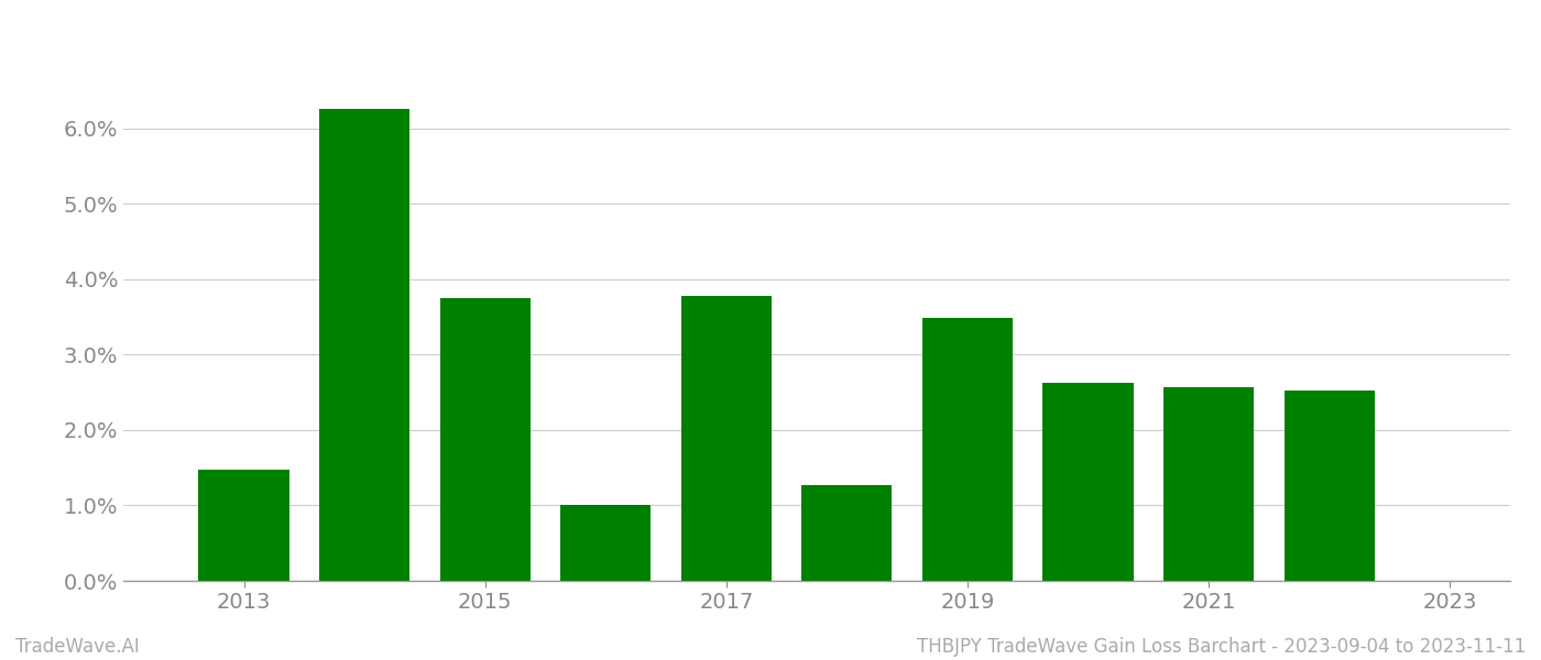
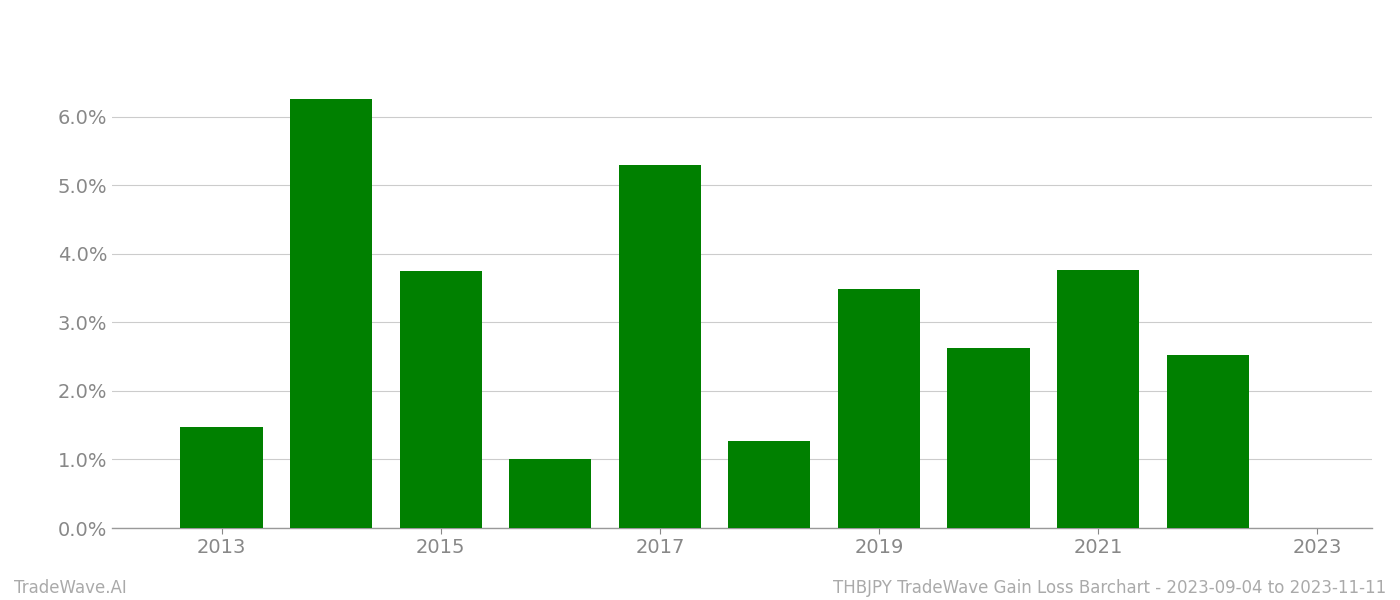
2017: 3.78% -> 5.30%
2021: 2.57% -> 3.76%
